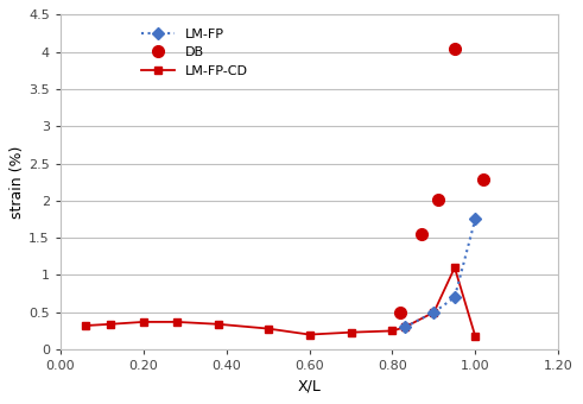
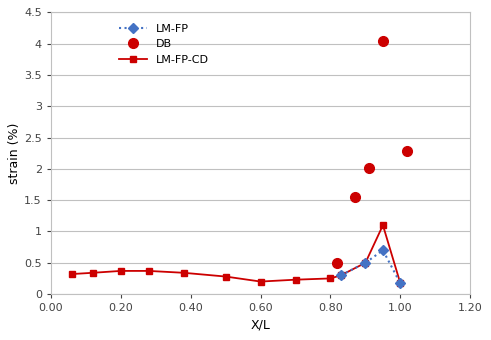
LM-FP/1.00: 1.76 -> 0.17
